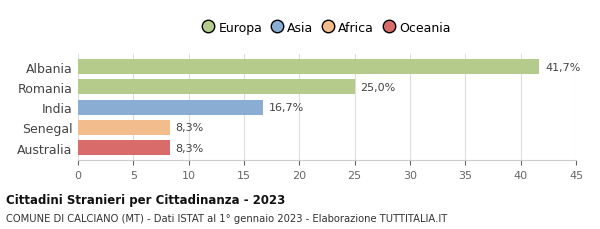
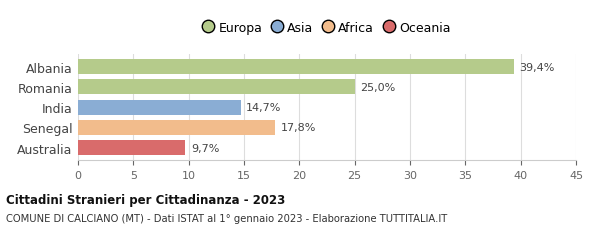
Albania: 41,7% -> 39,4%
India: 16,7% -> 14,7%
Senegal: 8,3% -> 17,8%
Australia: 8,3% -> 9,7%
